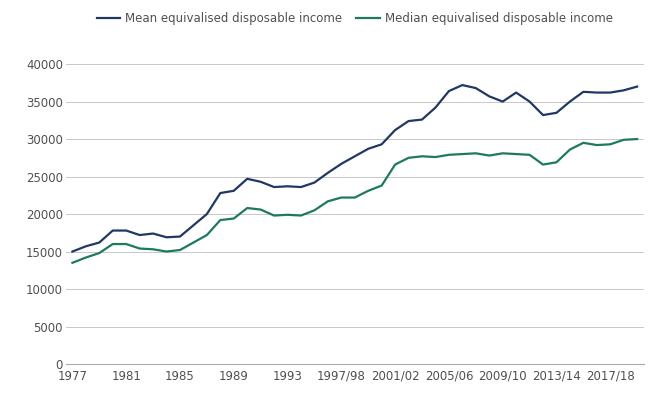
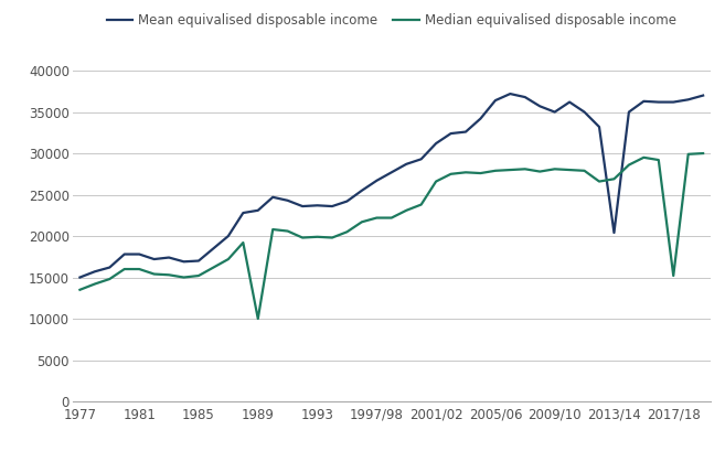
Median equivalised disposable income/1989: 19400 -> 10000
Mean equivalised disposable income/2013/14: 33500 -> 20400
Median equivalised disposable income/2017/18: 29300 -> 15200
